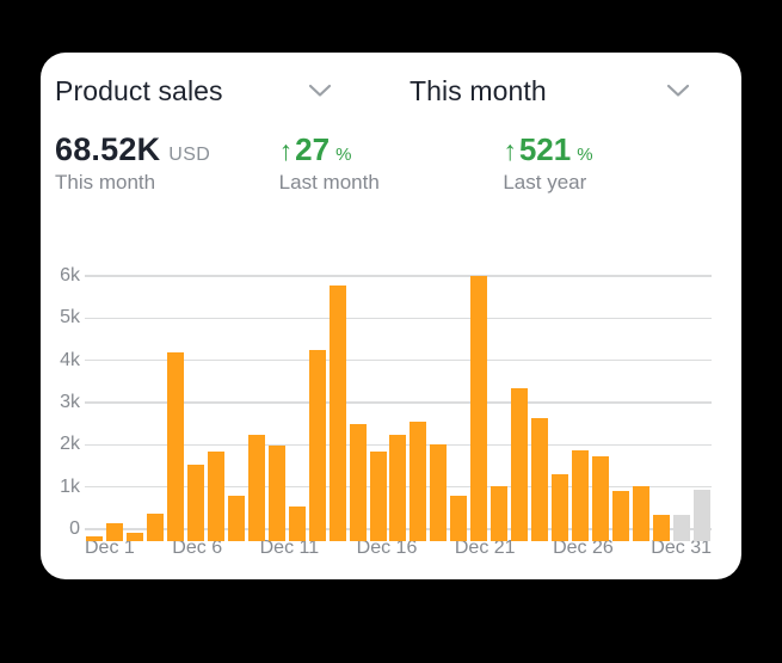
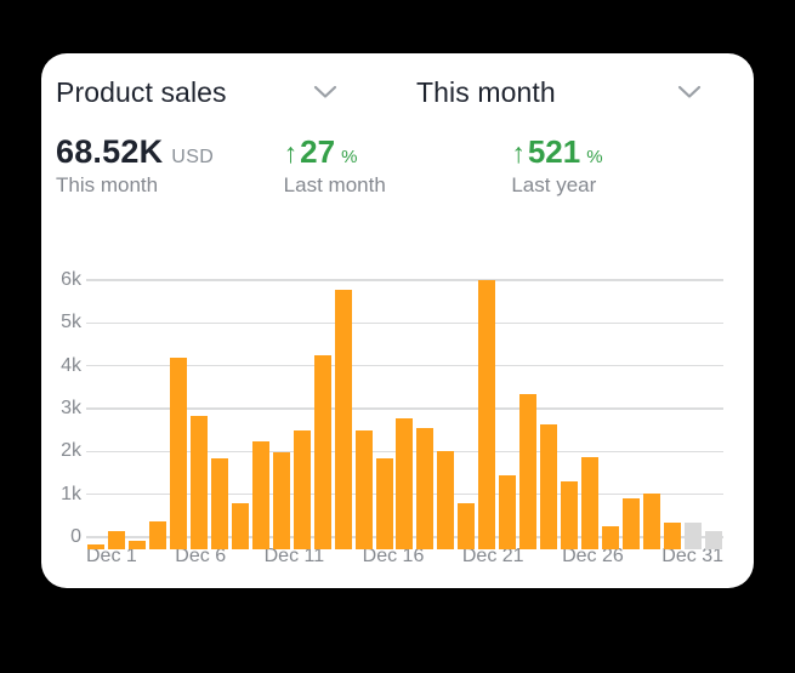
Dec 6: 1.8k -> 3.1k
Dec 11: 0.8k -> 2.8k
Dec 16: 2.5k -> 3.0k
Dec 21: 1.3k -> 1.7k
Dec 26: 2.0k -> 0.5k
Dec 31: 1.2k -> 0.4k
